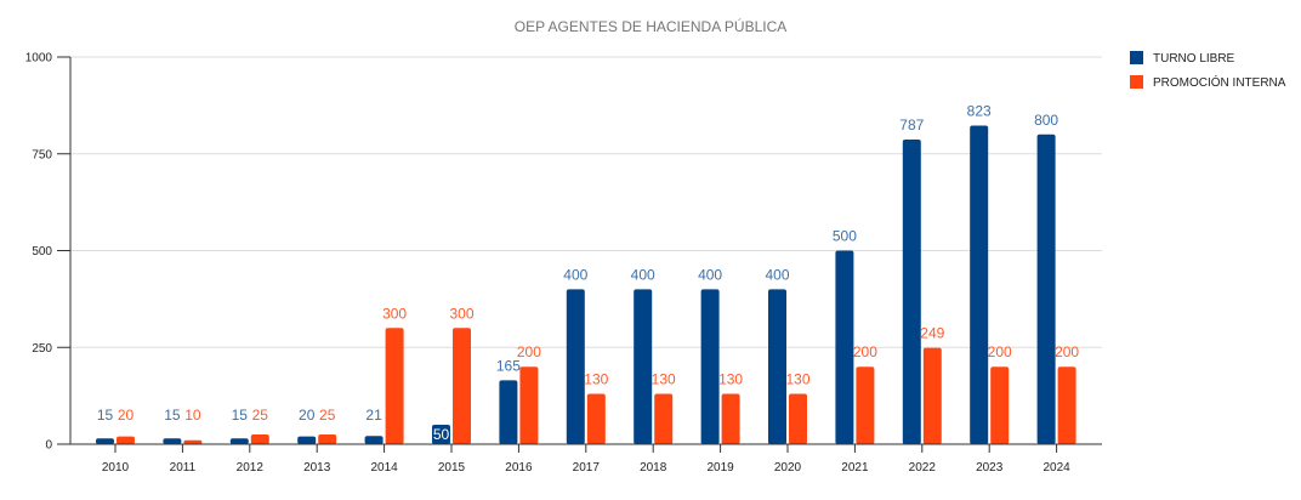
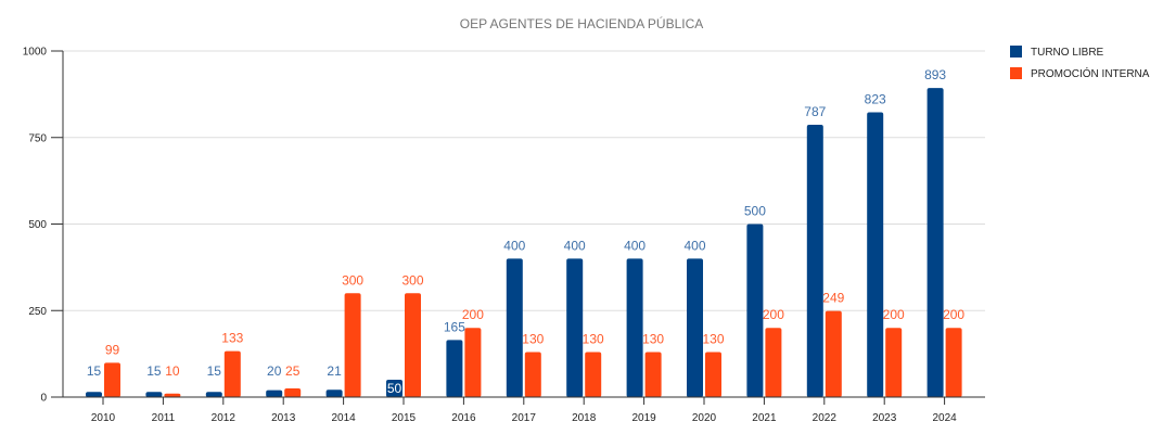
PROMOCIÓN INTERNA/2010: 20 -> 99
PROMOCIÓN INTERNA/2012: 25 -> 133
TURNO LIBRE/2024: 800 -> 893
